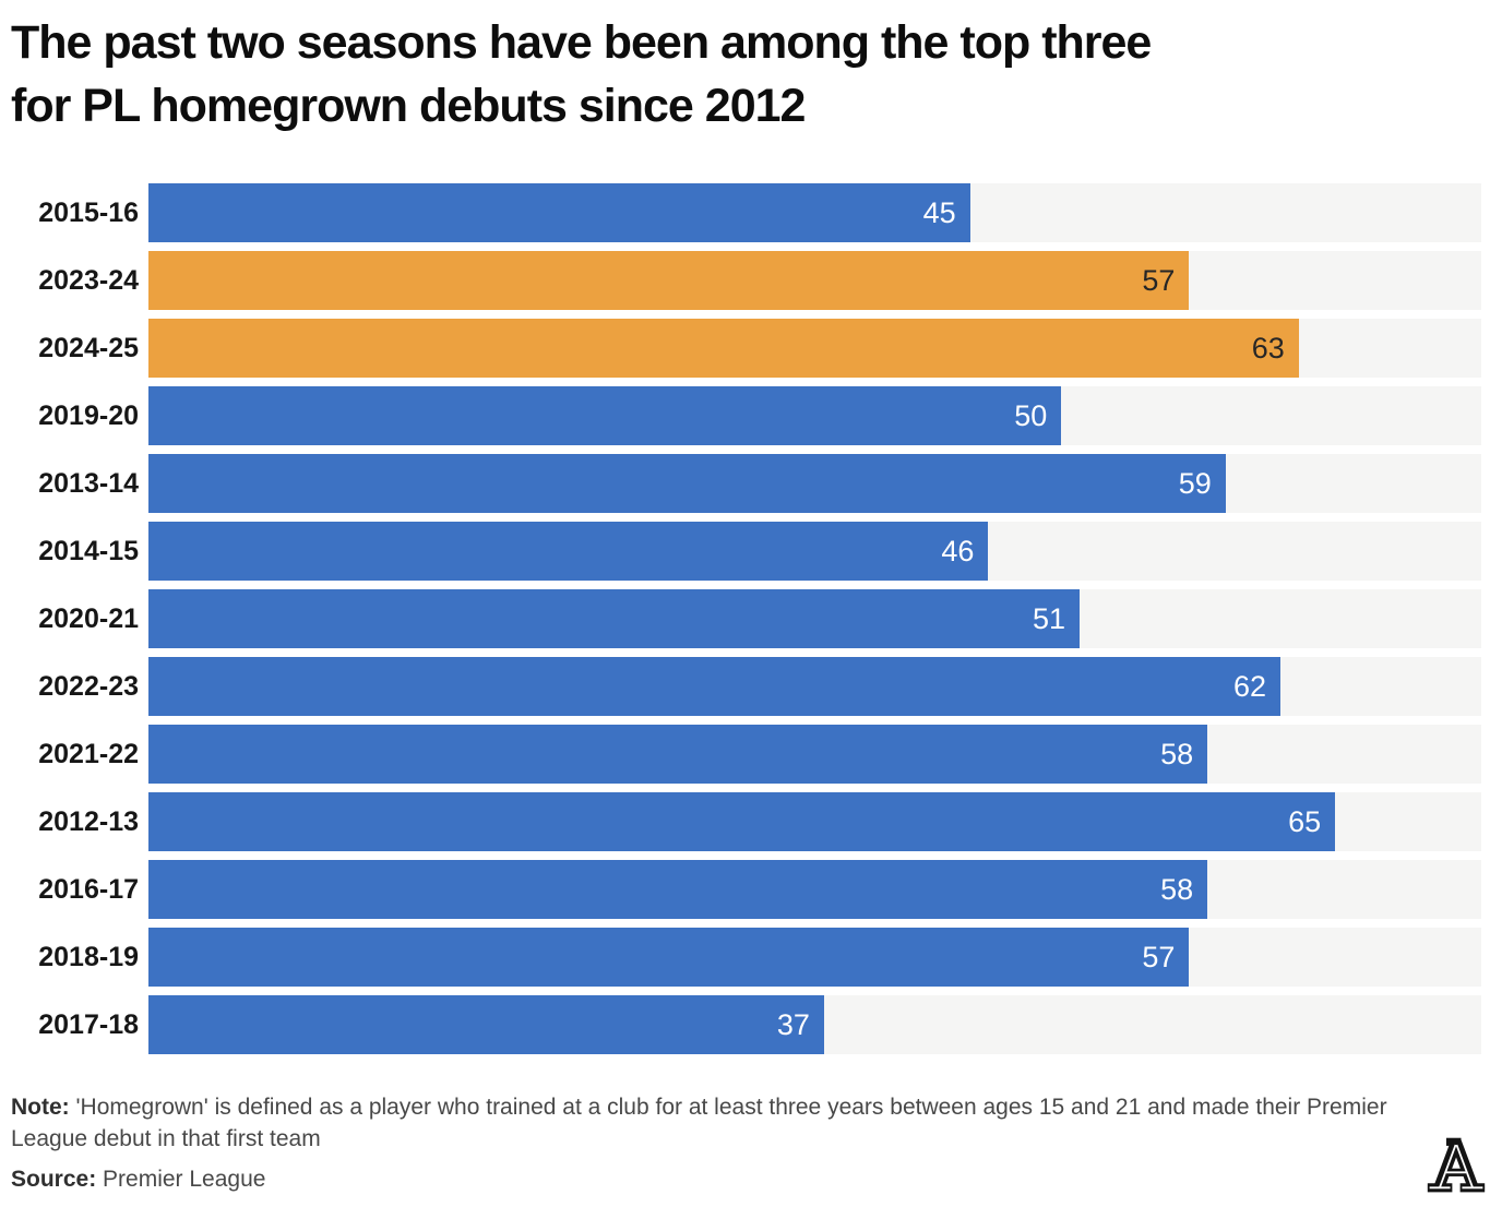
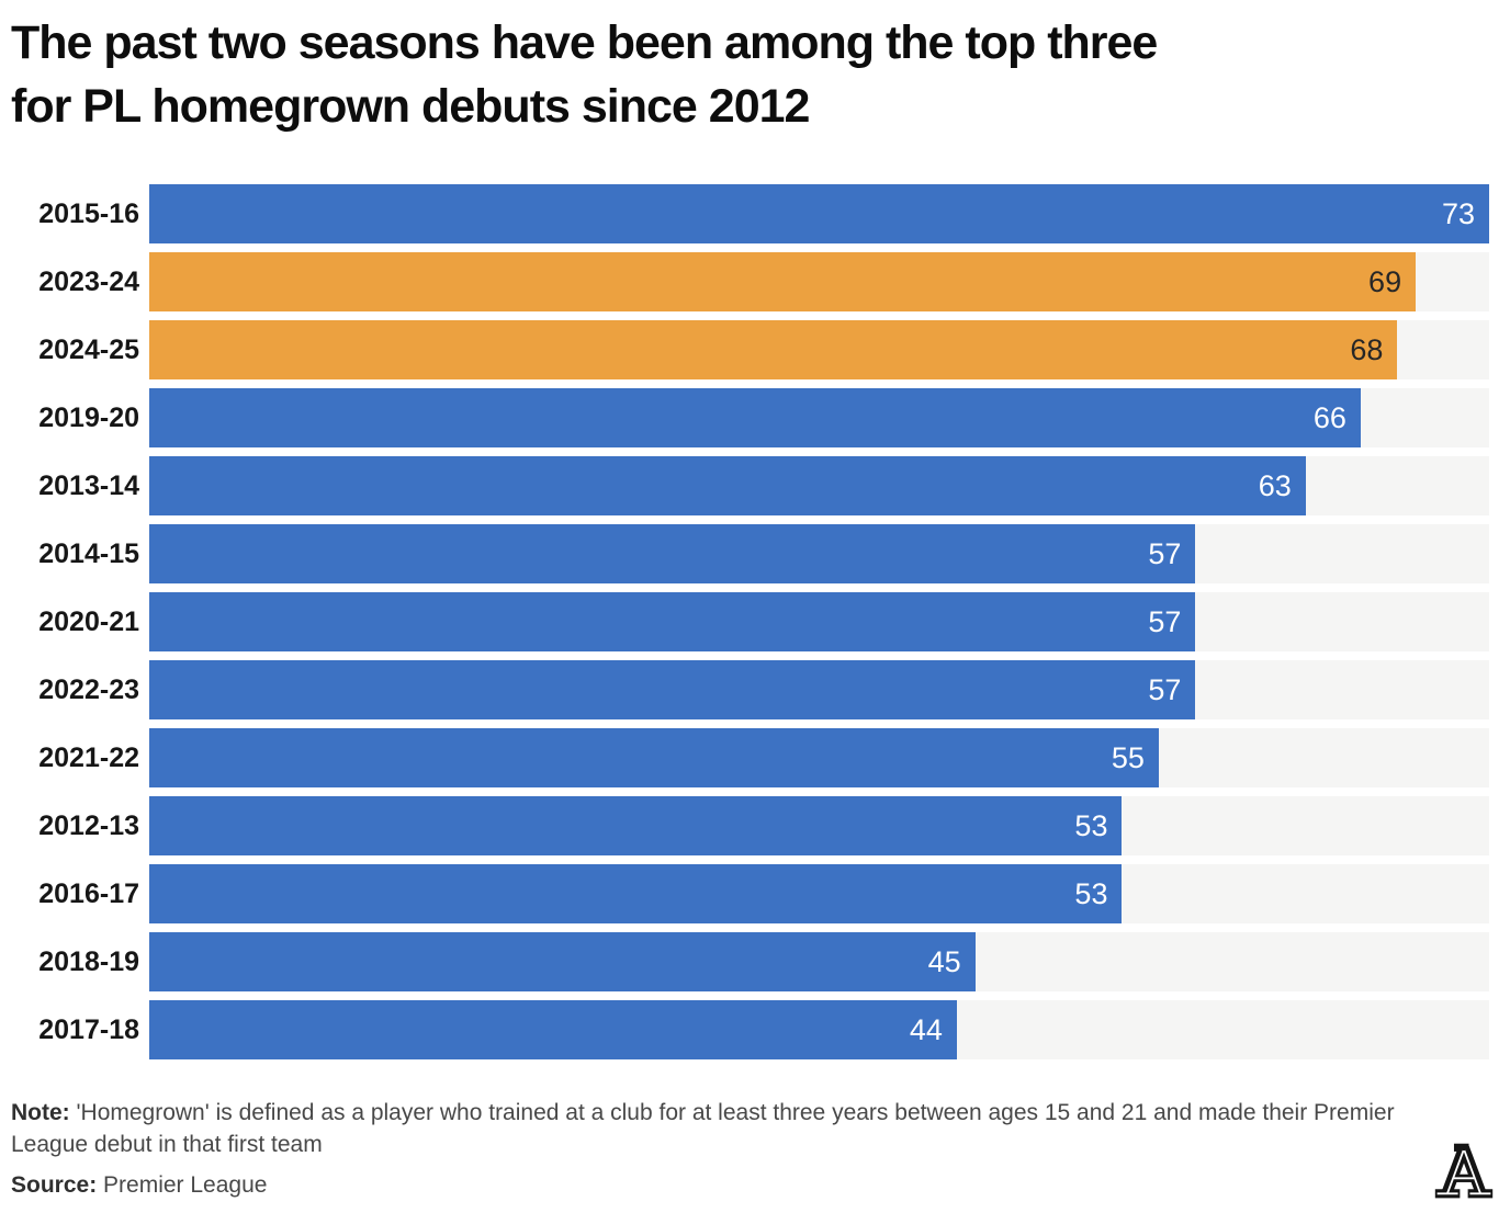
2015-16: 45 -> 73
2023-24: 57 -> 69
2024-25: 63 -> 68
2019-20: 50 -> 66
2013-14: 59 -> 63
2014-15: 46 -> 57
2020-21: 51 -> 57
2022-23: 62 -> 57
2021-22: 58 -> 55
2012-13: 65 -> 53
2016-17: 58 -> 53
2018-19: 57 -> 45
2017-18: 37 -> 44
